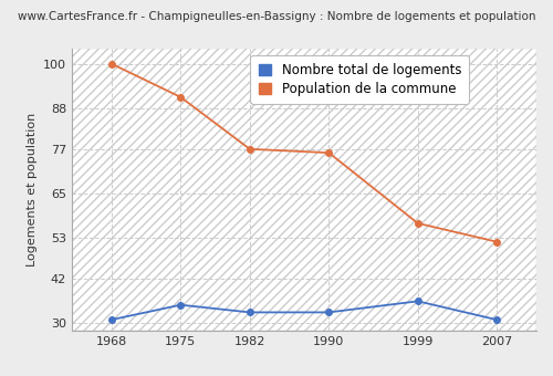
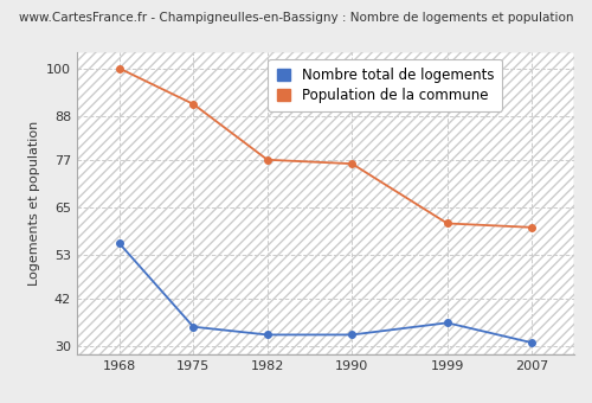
Nombre total de logements/1968: 31 -> 56
Population de la commune/1999: 57 -> 61
Population de la commune/2007: 52 -> 60
